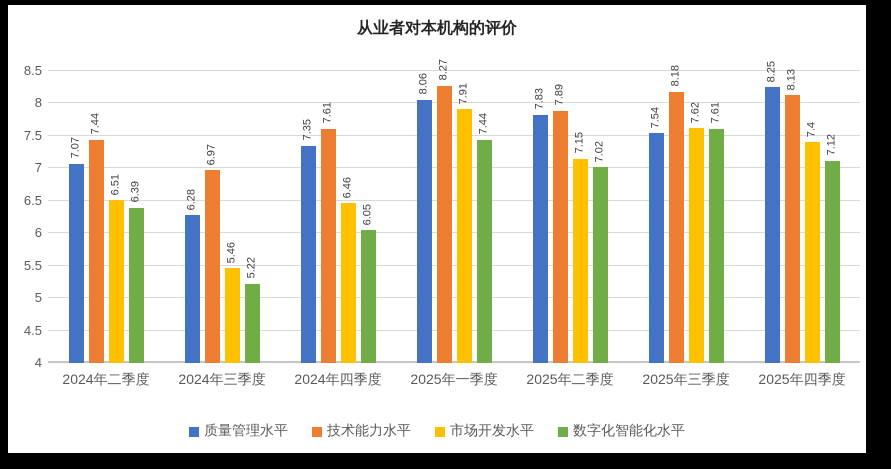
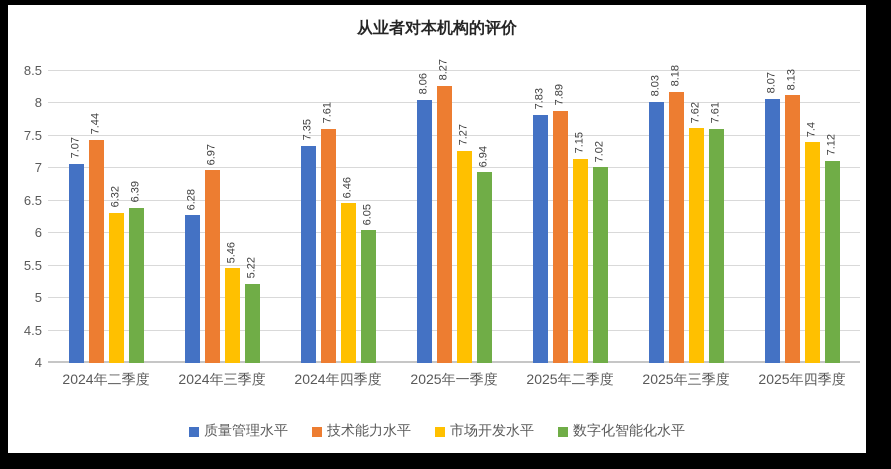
市场开发水平/2024年二季度: 6.51 -> 6.32
市场开发水平/2025年一季度: 7.91 -> 7.27
数字化智能化水平/2025年一季度: 7.44 -> 6.94
质量管理水平/2025年三季度: 7.54 -> 8.03
质量管理水平/2025年四季度: 8.25 -> 8.07
